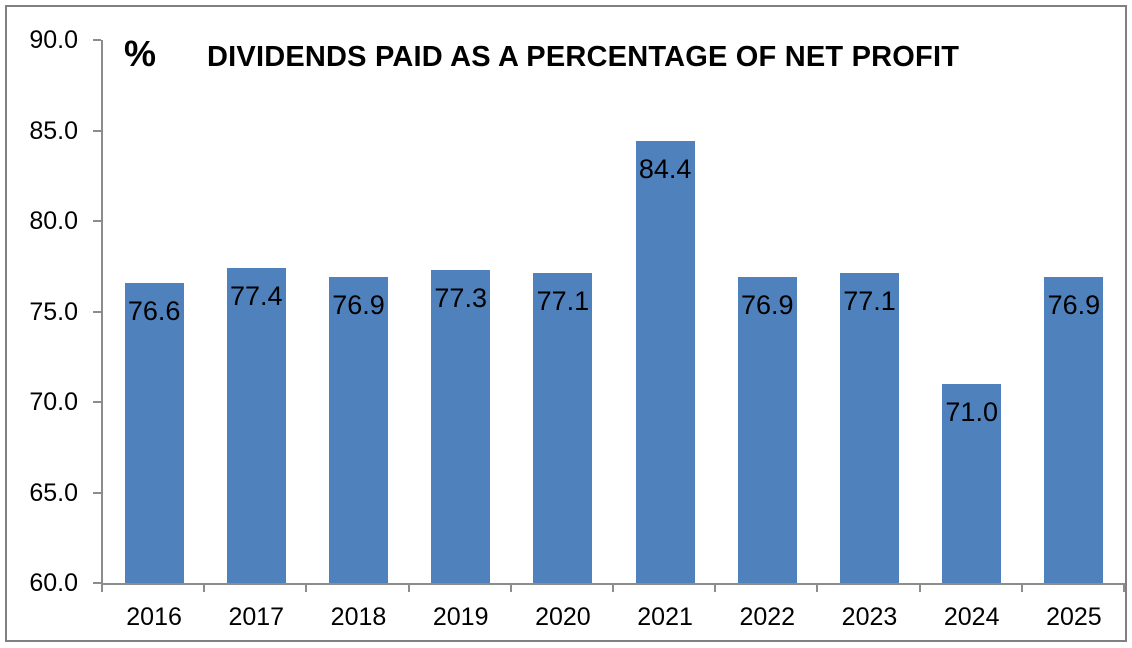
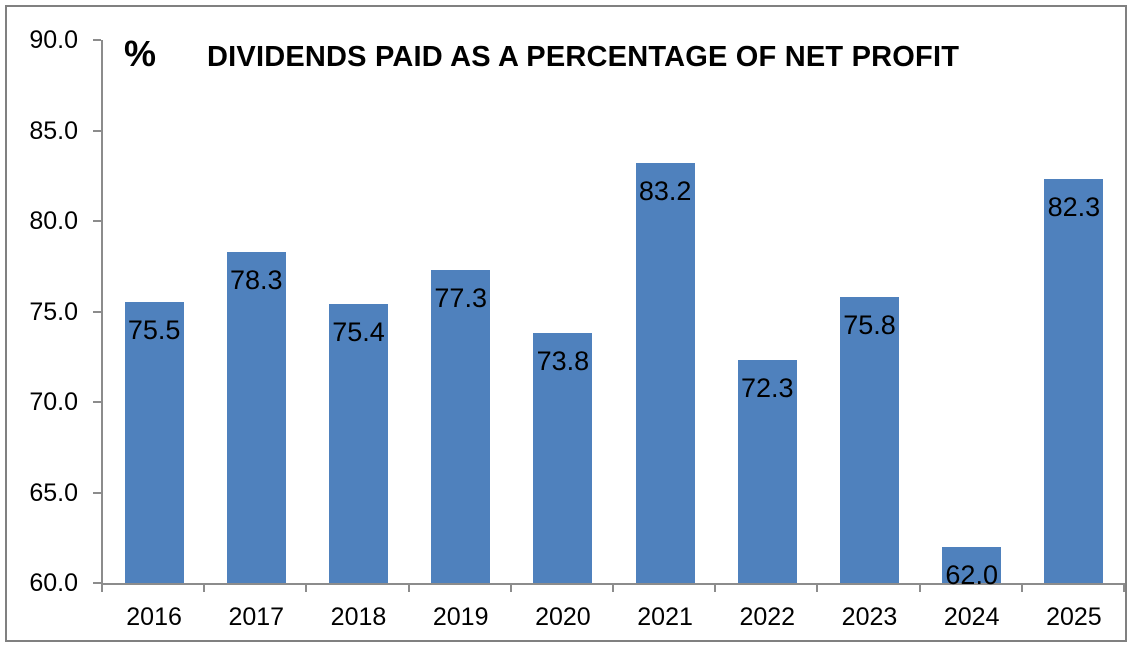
2016: 76.6 -> 75.5
2017: 77.4 -> 78.3
2018: 76.9 -> 75.4
2020: 77.1 -> 73.8
2021: 84.4 -> 83.2
2022: 76.9 -> 72.3
2023: 77.1 -> 75.8
2024: 71.0 -> 62.0
2025: 76.9 -> 82.3
